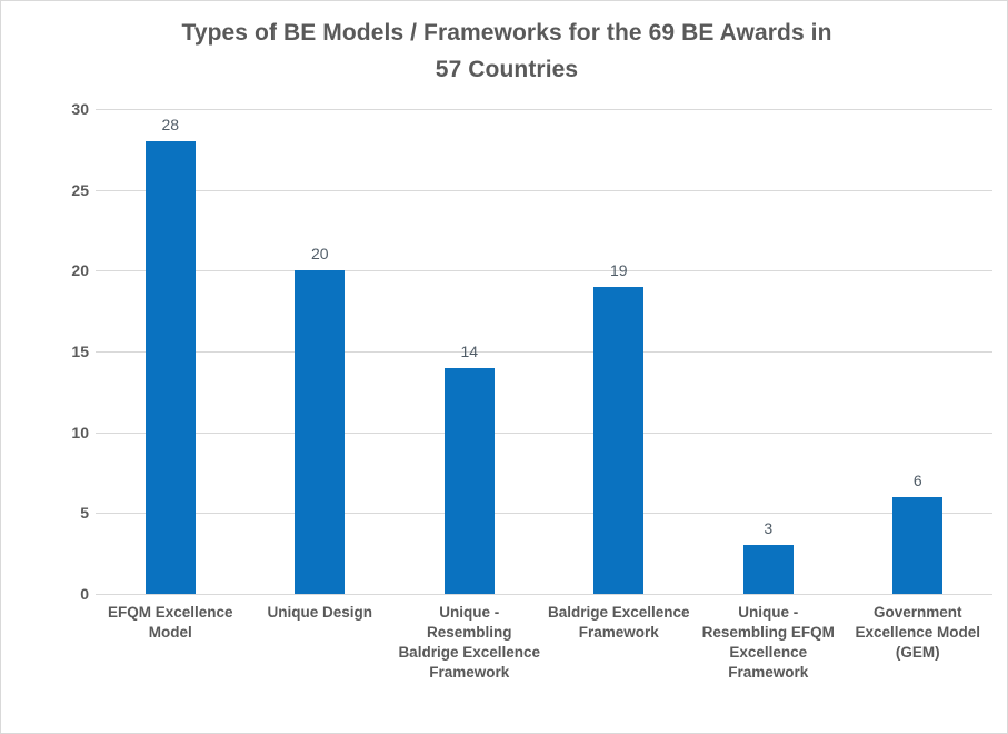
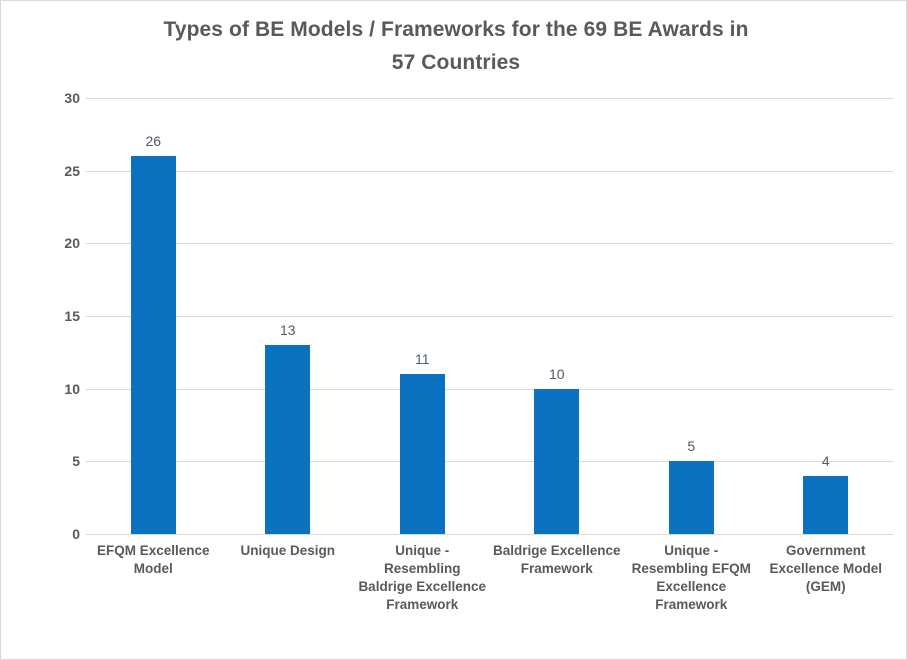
EFQM Excellence Model: 28 -> 26
Unique Design: 20 -> 13
Unique - Resembling Baldrige Excellence Framework: 14 -> 11
Baldrige Excellence Framework: 19 -> 10
Unique - Resembling EFQM Excellence Framework: 3 -> 5
Government Excellence Model (GEM): 6 -> 4
